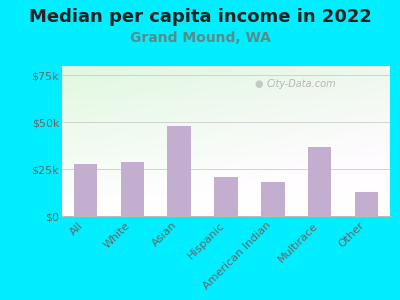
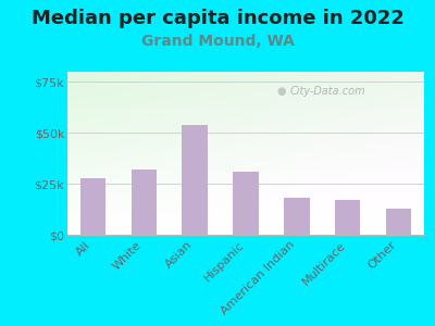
White: $29k -> $32k
Asian: $48k -> $54k
Hispanic: $21k -> $31k
Multirace: $37k -> $17k
